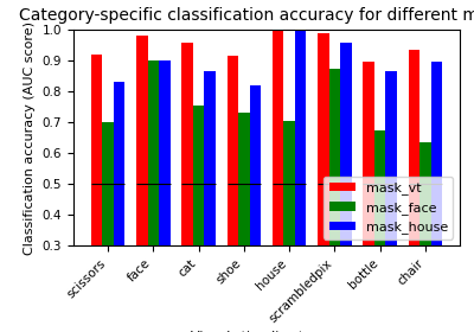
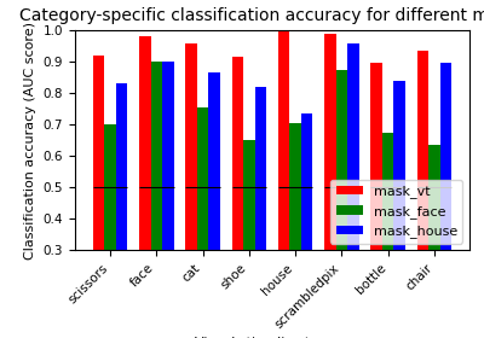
mask_face/shoe: 0.730 -> 0.650
mask_house/house: 1.000 -> 0.735
mask_house/bottle: 0.865 -> 0.840
